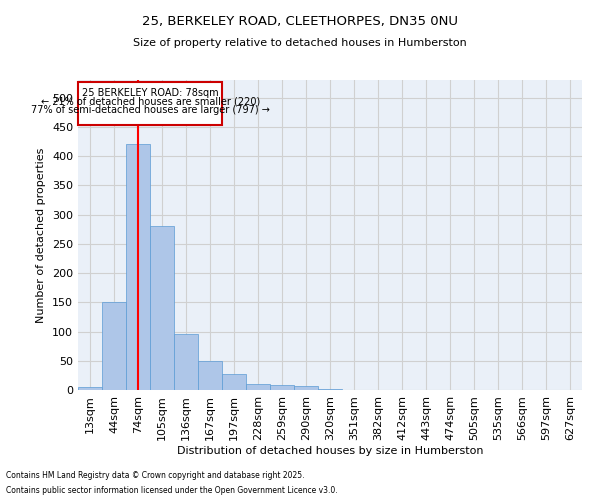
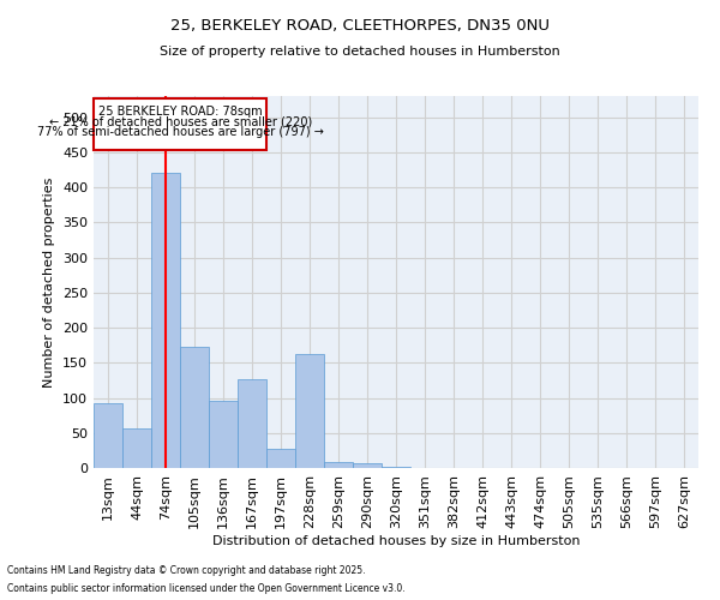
13sqm: 5 -> 92
44sqm: 150 -> 56
105sqm: 280 -> 172
167sqm: 50 -> 126
228sqm: 10 -> 162
